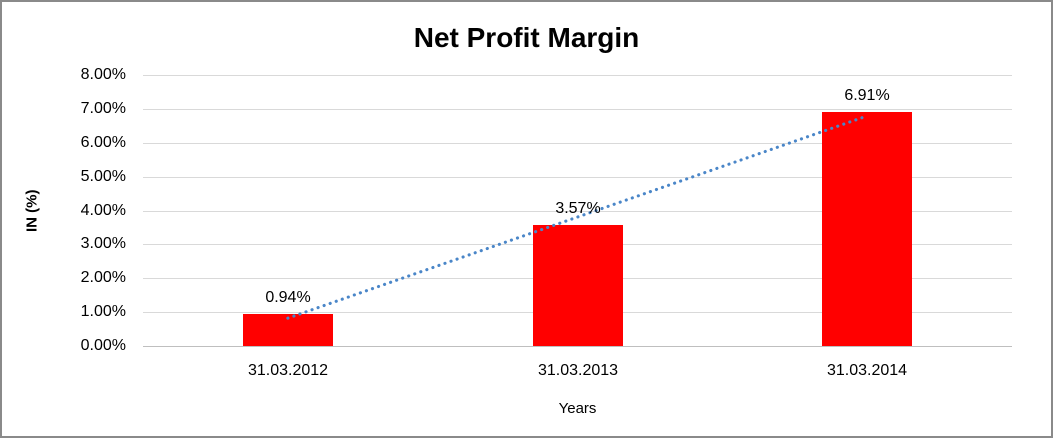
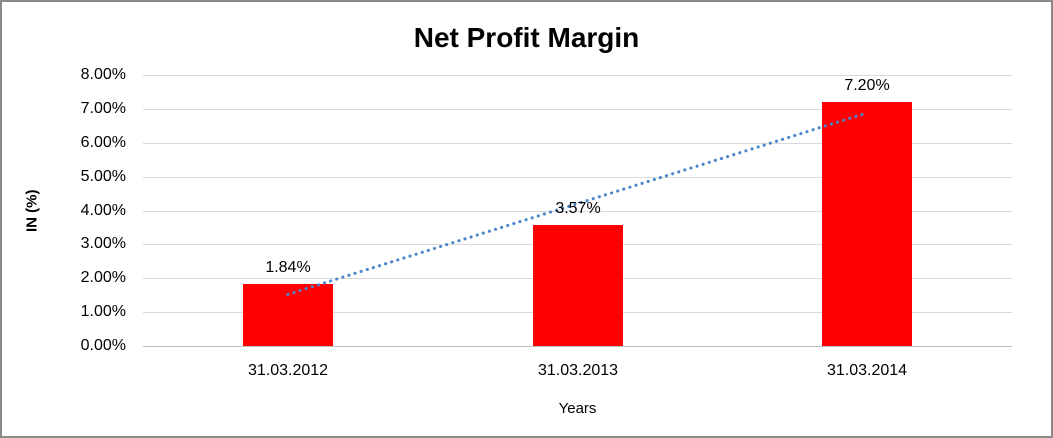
31.03.2012: 0.94% -> 1.84%
31.03.2014: 6.91% -> 7.20%
